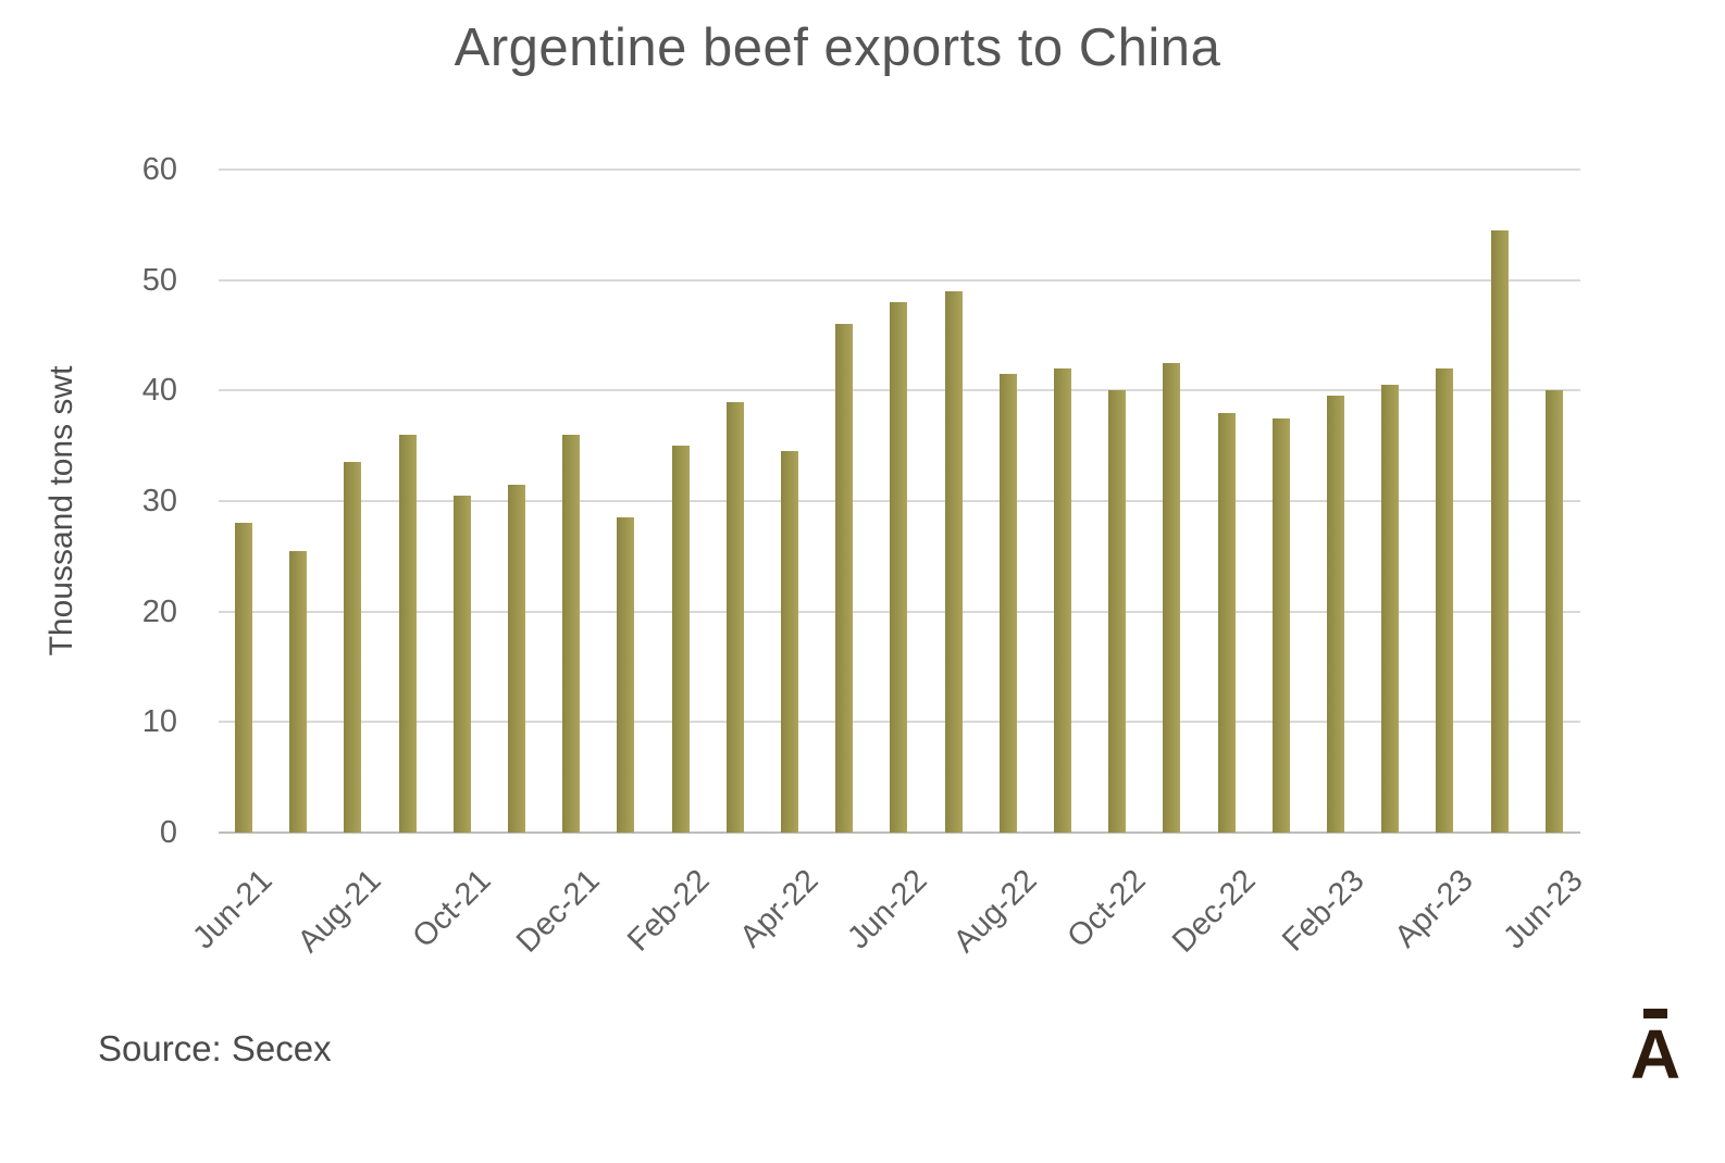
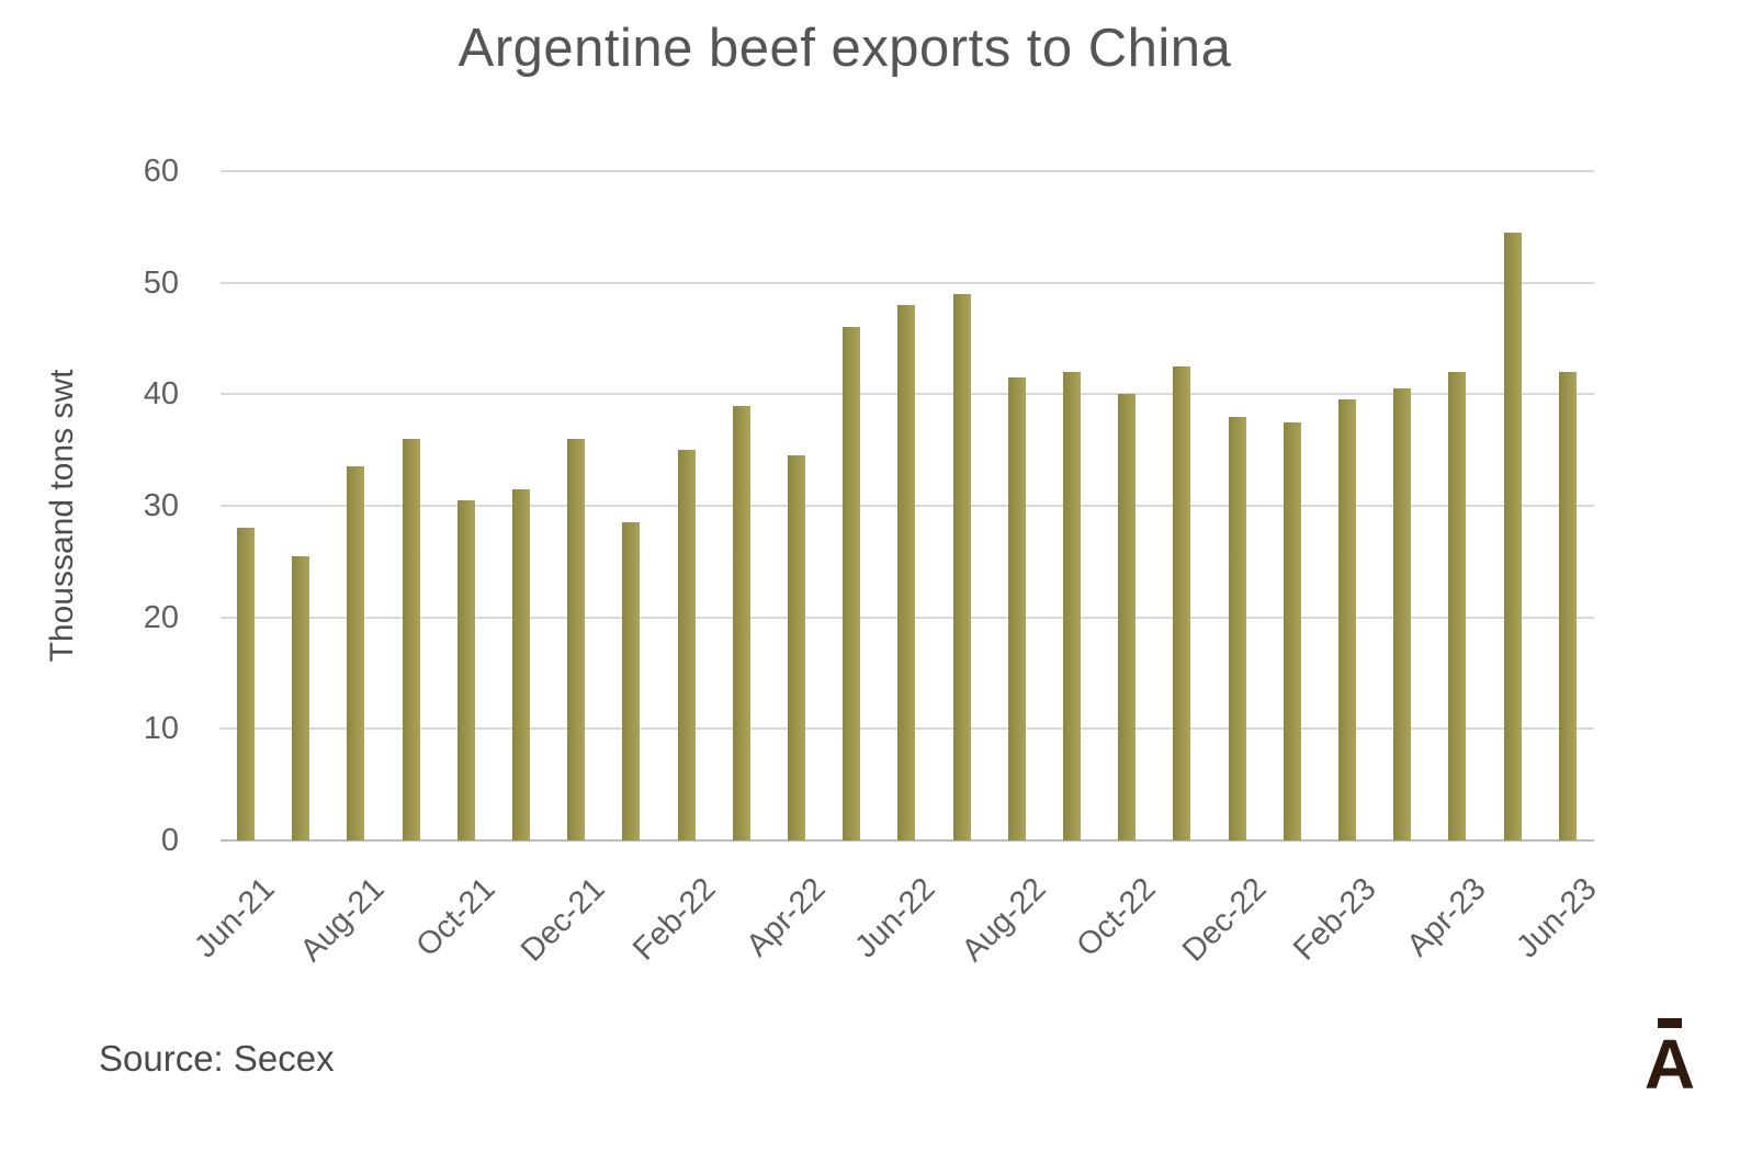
Jun-23: 40.0 -> 42.0
